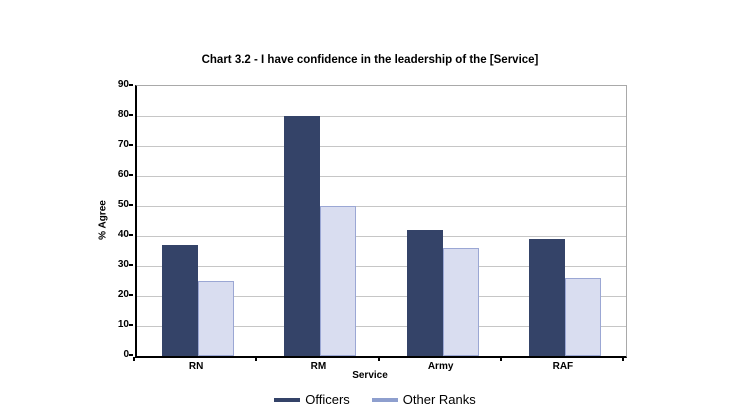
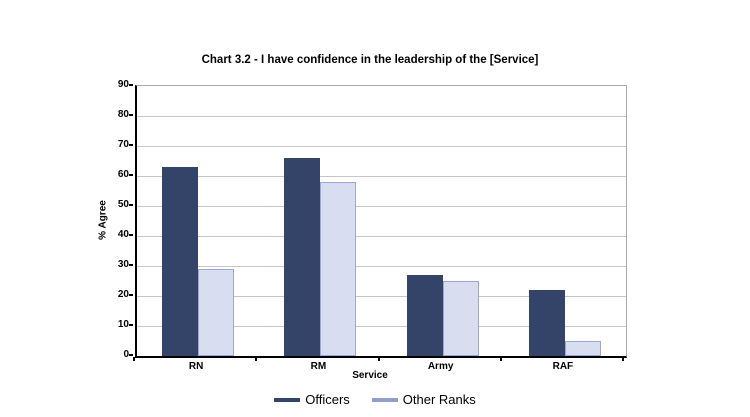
Officers/RN: 37 -> 63
Other Ranks/RN: 25 -> 29
Officers/RM: 80 -> 66
Other Ranks/RM: 50 -> 58
Officers/Army: 42 -> 27
Other Ranks/Army: 36 -> 25
Officers/RAF: 39 -> 22
Other Ranks/RAF: 26 -> 5
